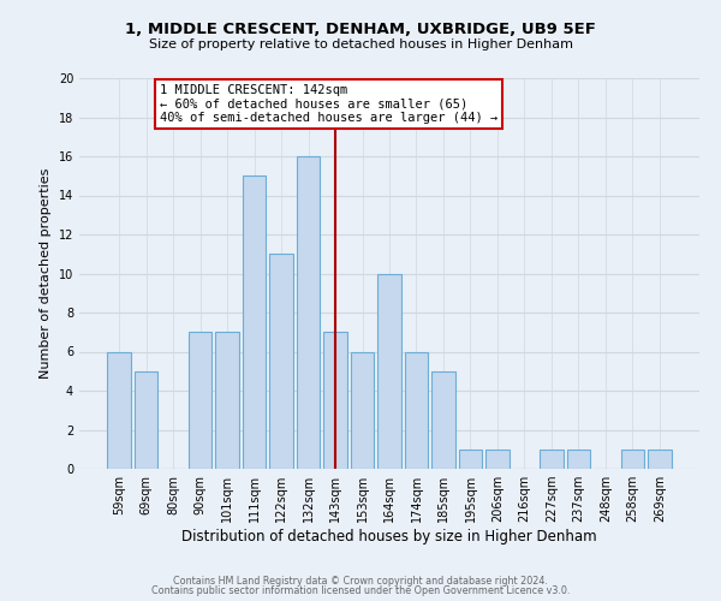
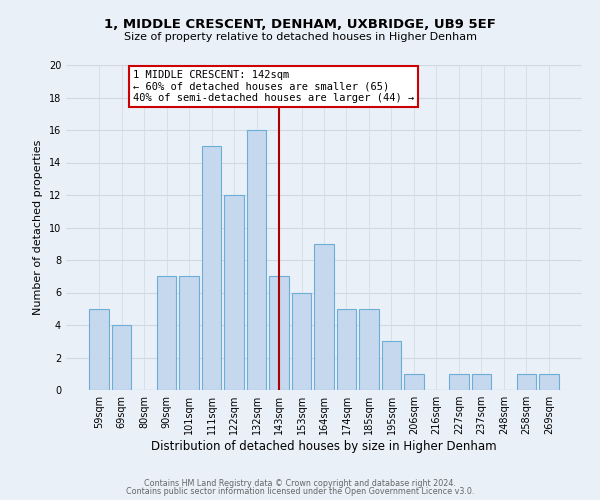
59sqm: 6 -> 5
69sqm: 5 -> 4
122sqm: 11 -> 12
164sqm: 10 -> 9
174sqm: 6 -> 5
195sqm: 1 -> 3
